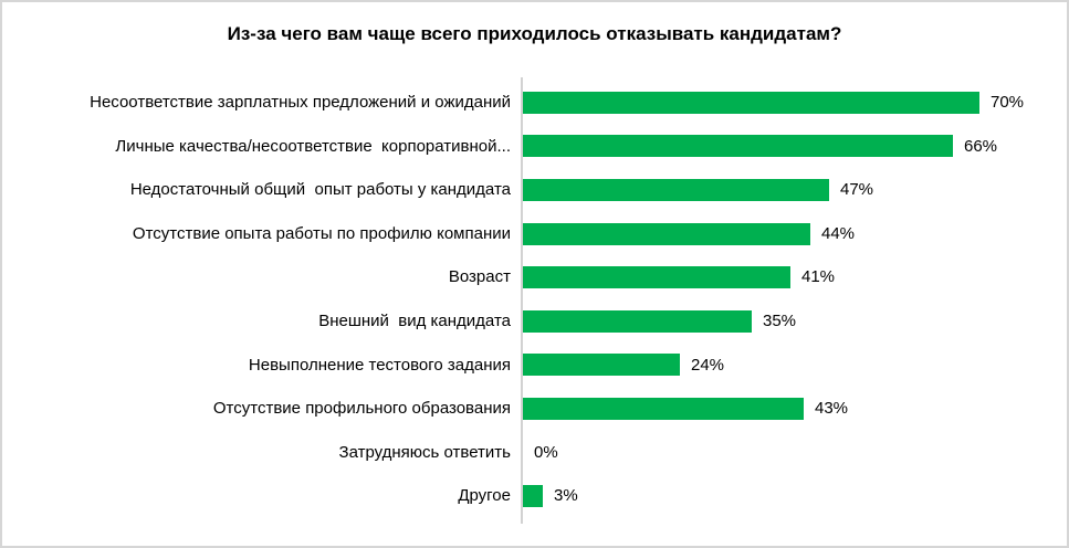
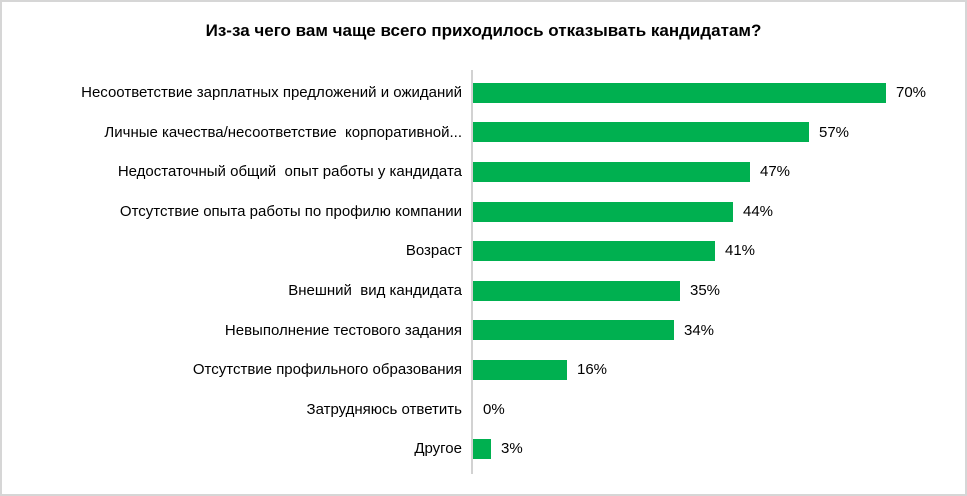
Личные качества/несоответствие корпоративной...: 66% -> 57%
Невыполнение тестового задания: 24% -> 34%
Отсутствие профильного образования: 43% -> 16%
